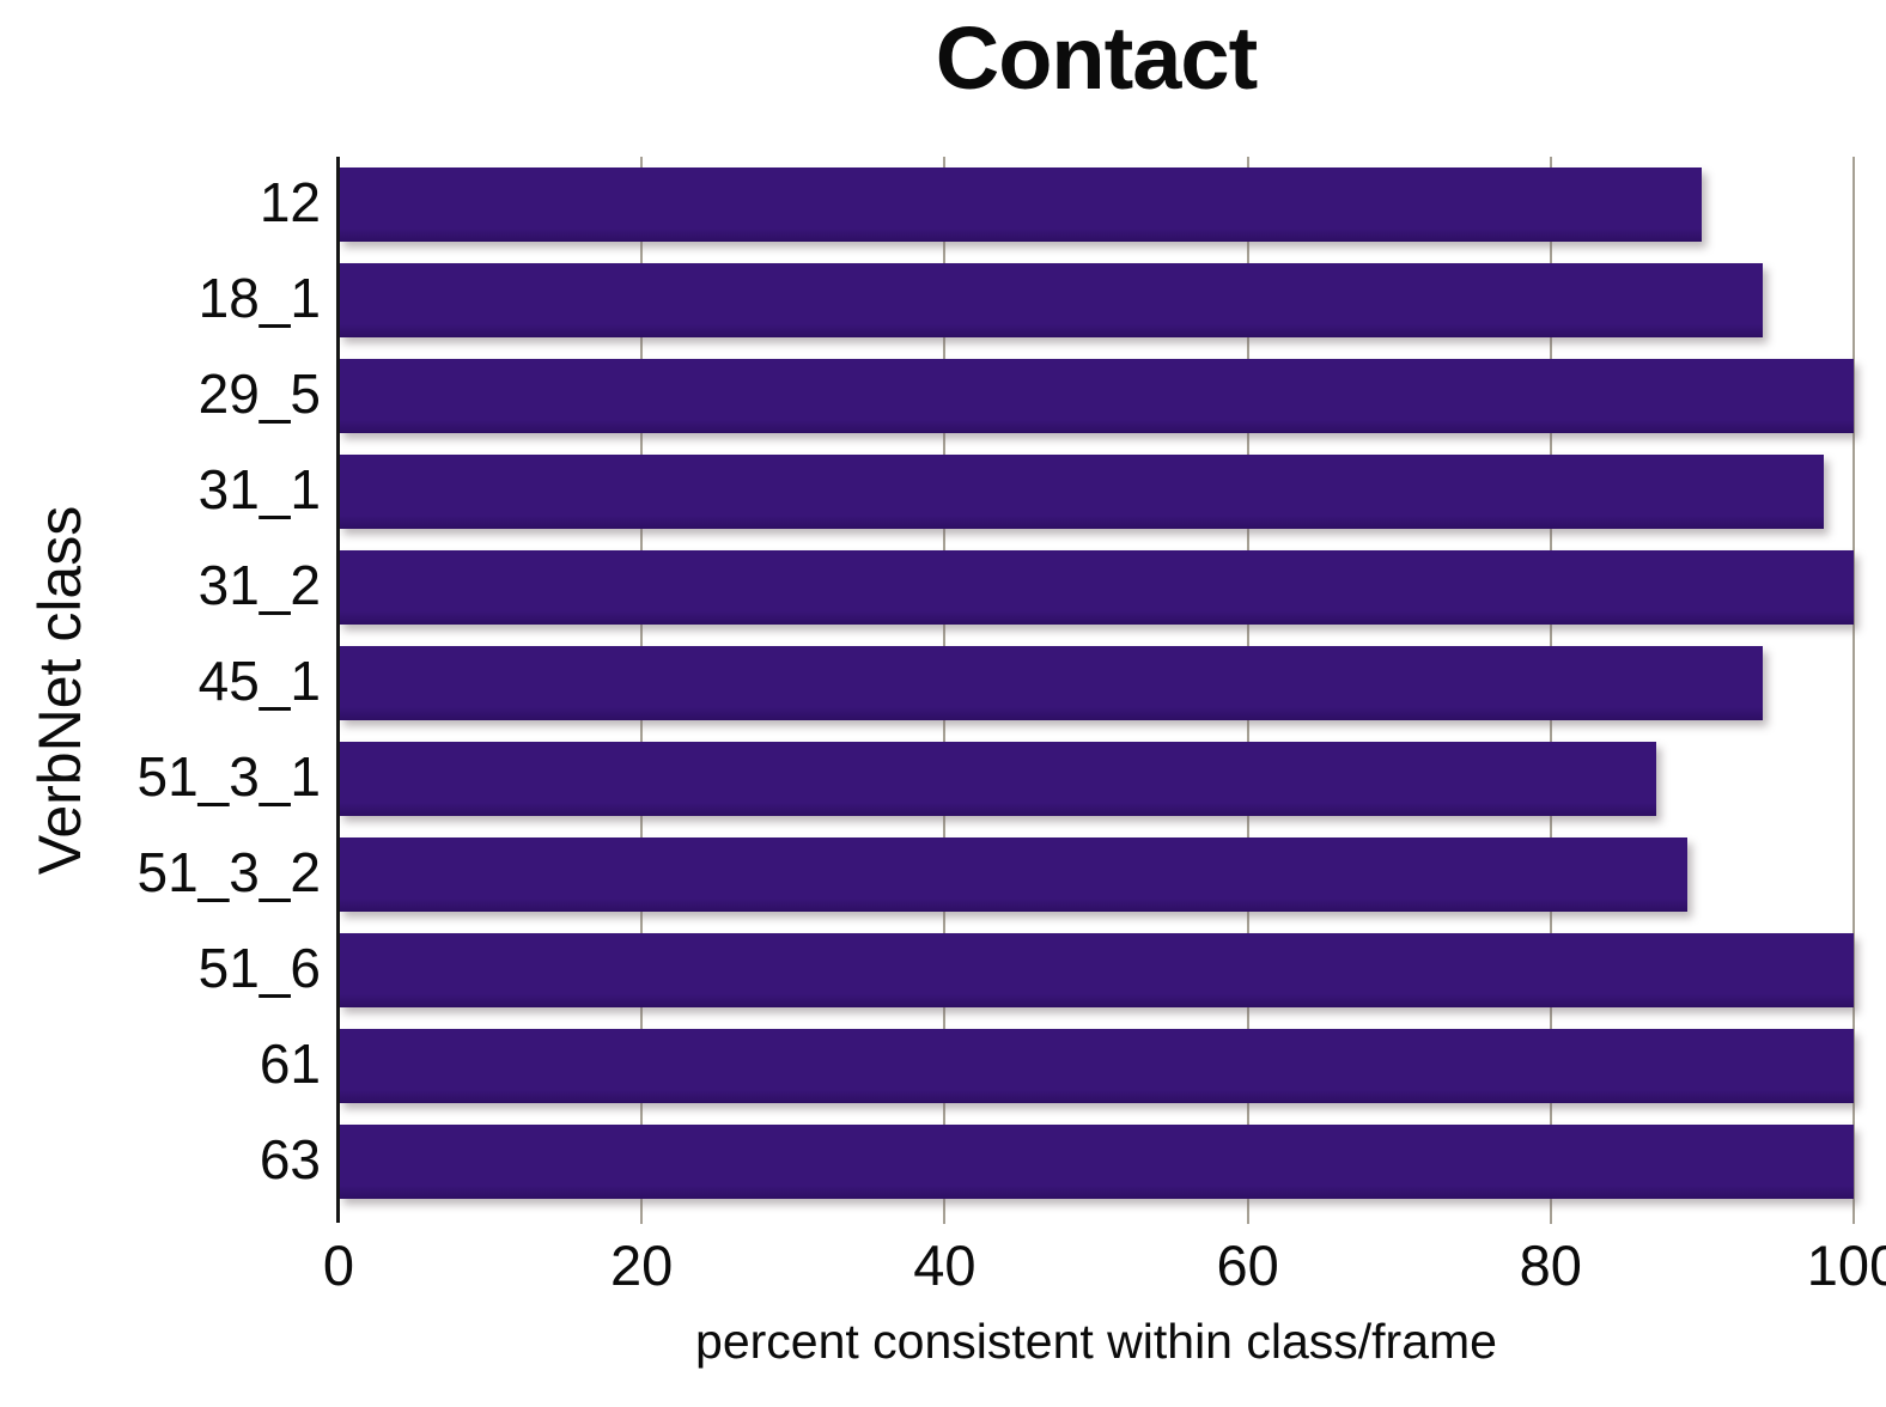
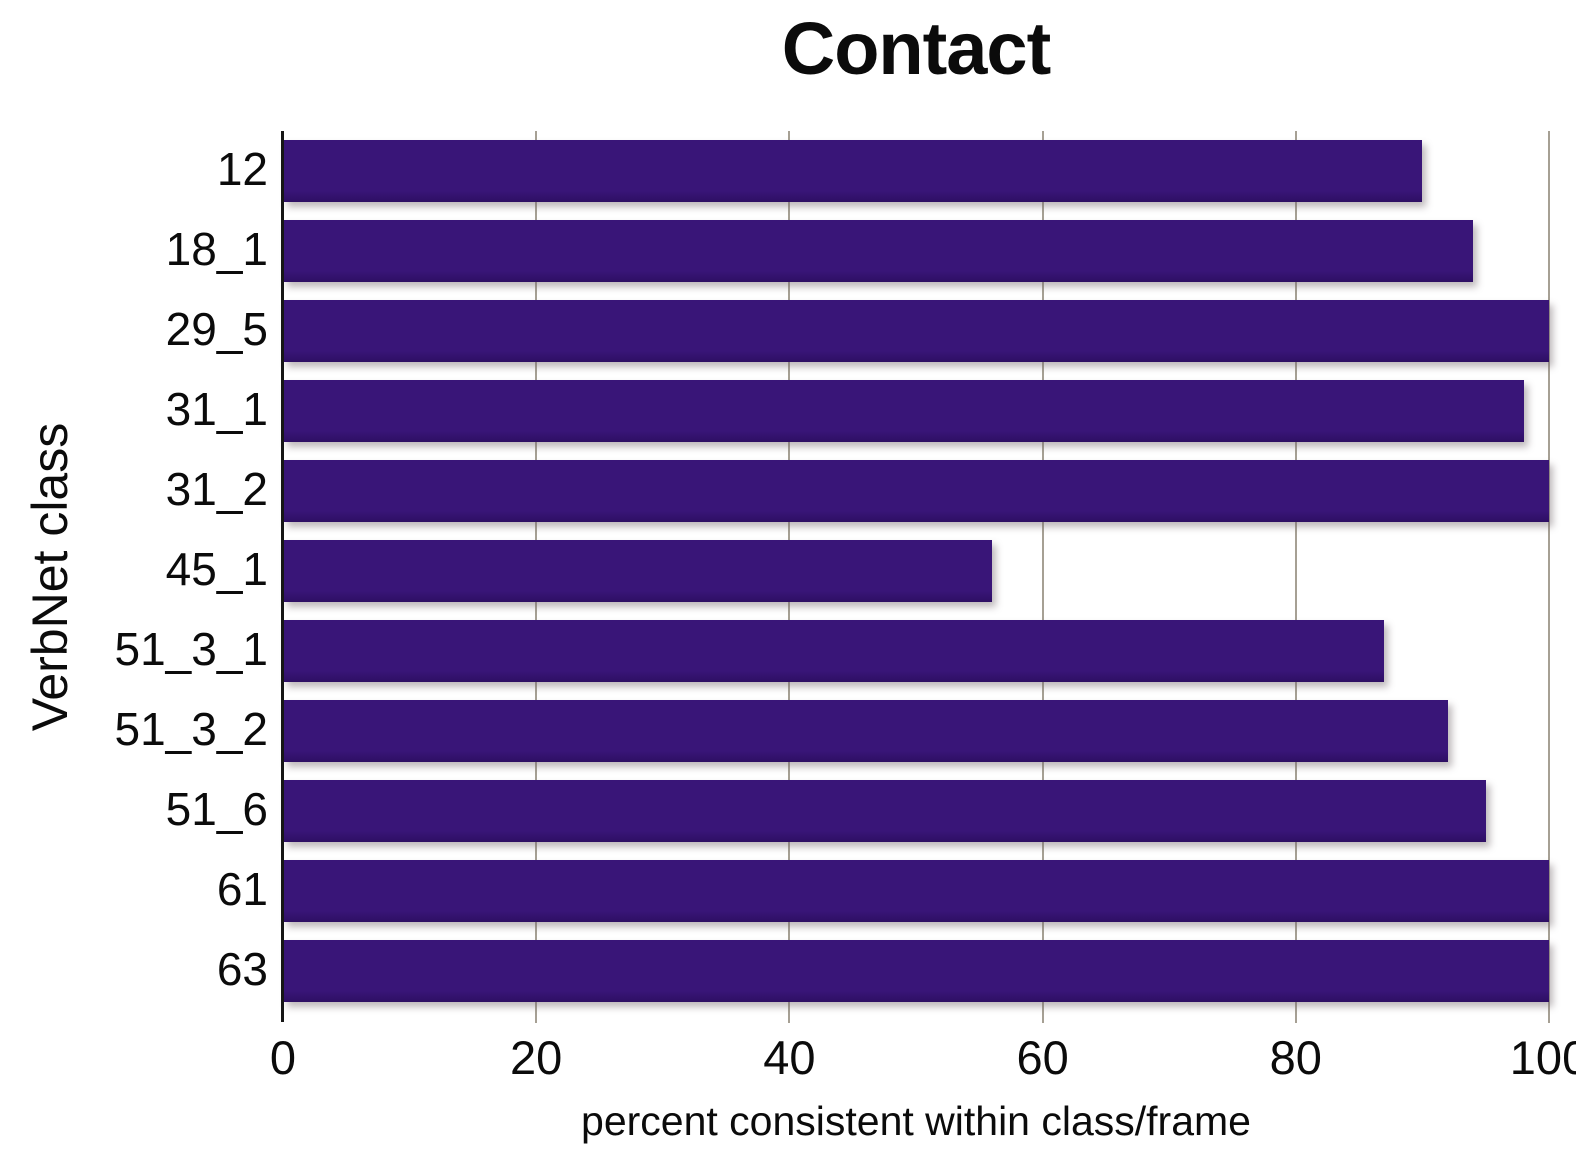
45_1: 94 -> 56
51_3_2: 89 -> 92
51_6: 100 -> 95
